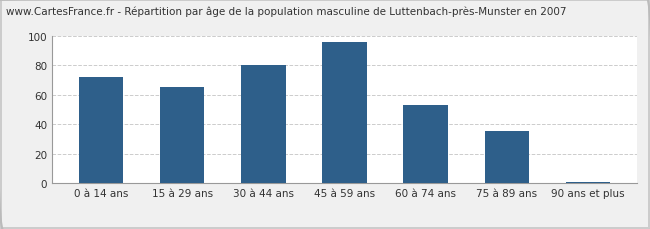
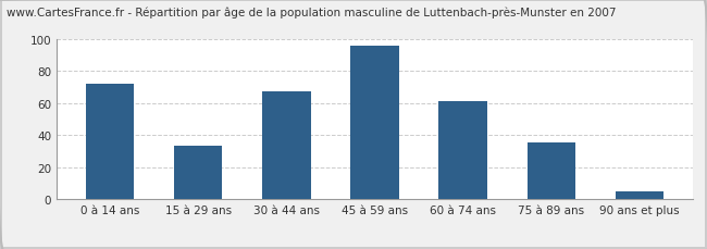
15 à 29 ans: 65 -> 33
30 à 44 ans: 80 -> 67
60 à 74 ans: 53 -> 61
90 ans et plus: 1 -> 5
